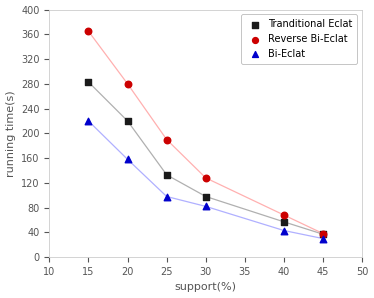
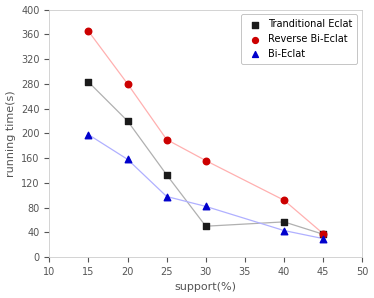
Bi-Eclat/15: 220 -> 198
Tranditional Eclat/30: 98 -> 50
Reverse Bi-Eclat/30: 128 -> 156
Reverse Bi-Eclat/40: 68 -> 92
